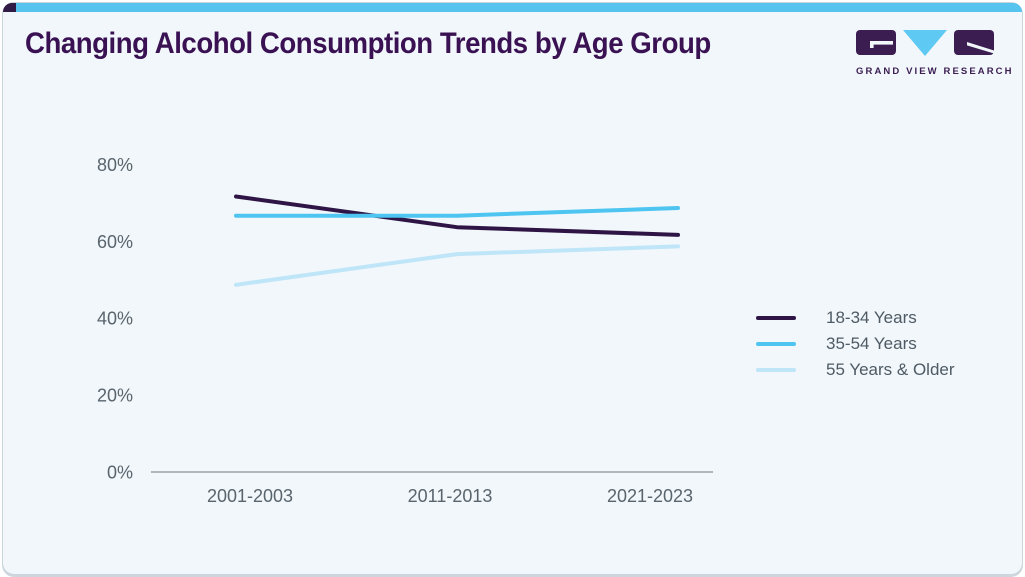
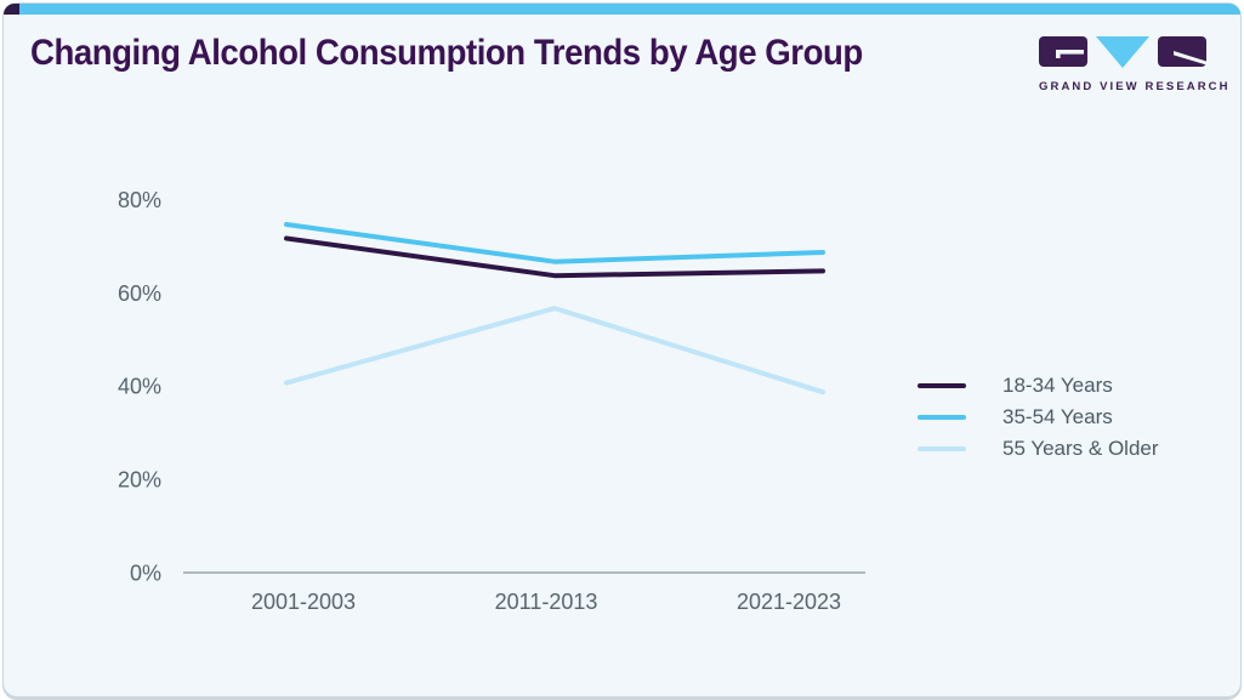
35-54 Years/2001-2003: 67% -> 75%
55 Years & Older/2001-2003: 49% -> 41%
18-34 Years/2021-2023: 62% -> 65%
55 Years & Older/2021-2023: 59% -> 39%
